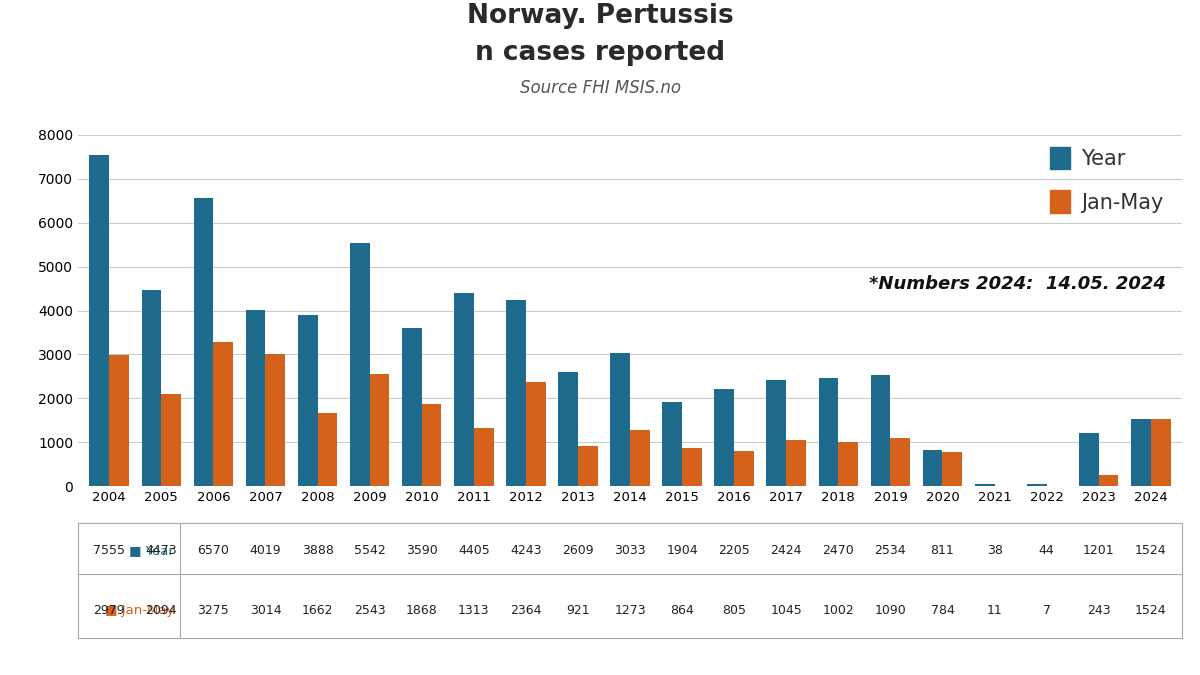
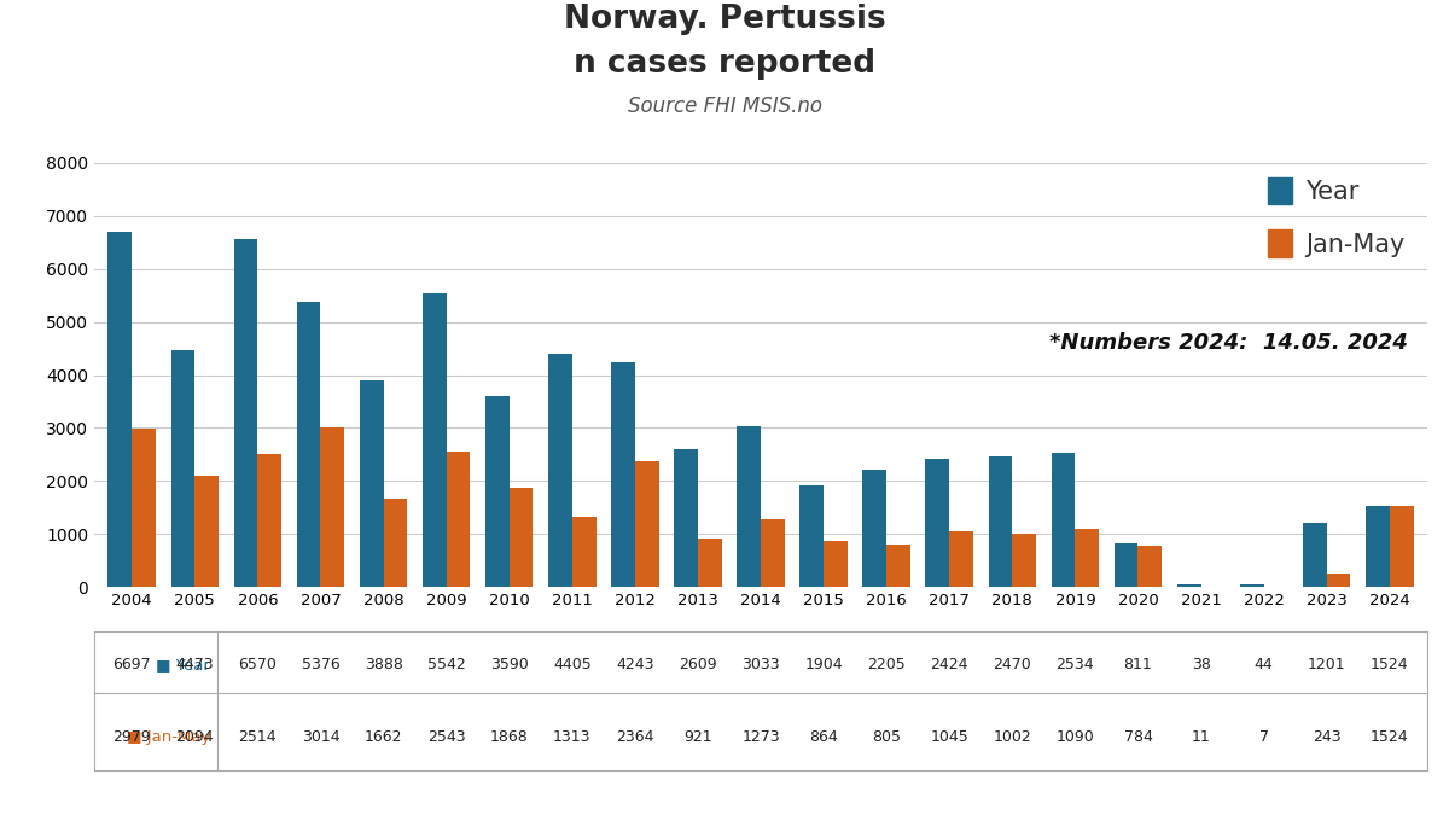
Year/2004: 7555 -> 6697
Jan-May/2006: 3275 -> 2514
Year/2007: 4019 -> 5376
